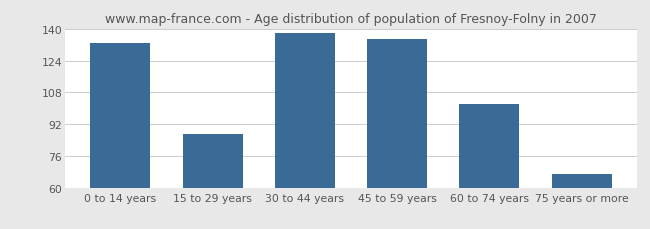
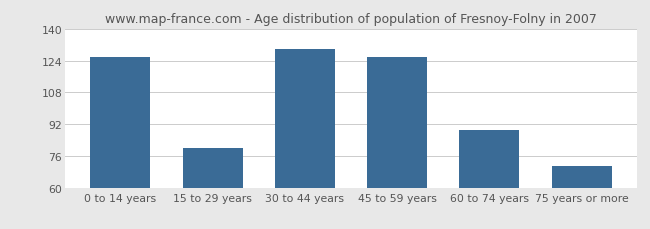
0 to 14 years: 133 -> 126
15 to 29 years: 87 -> 80
30 to 44 years: 138 -> 130
45 to 59 years: 135 -> 126
60 to 74 years: 102 -> 89
75 years or more: 67 -> 71
